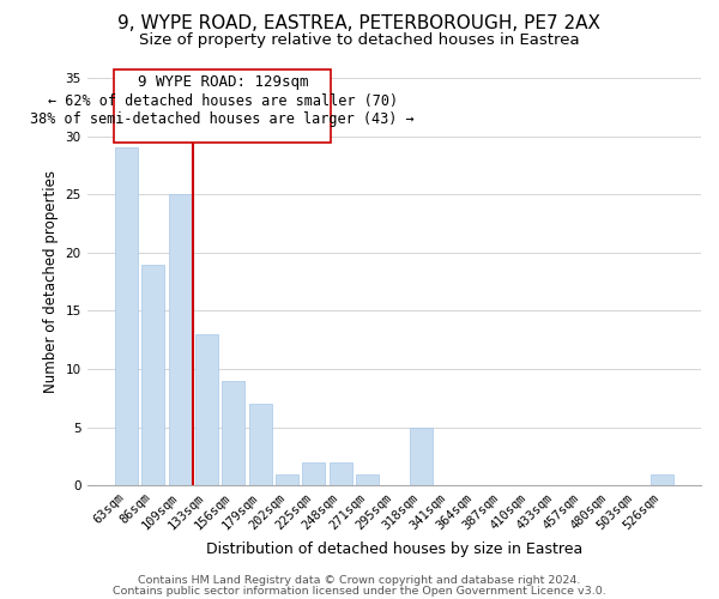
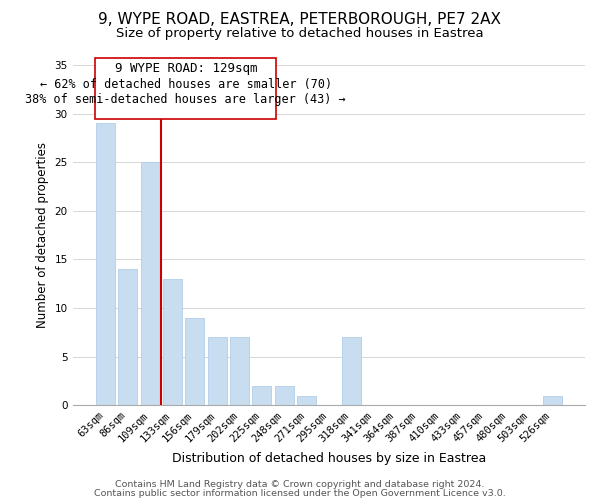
86sqm: 19 -> 14
202sqm: 1 -> 7
318sqm: 5 -> 7
